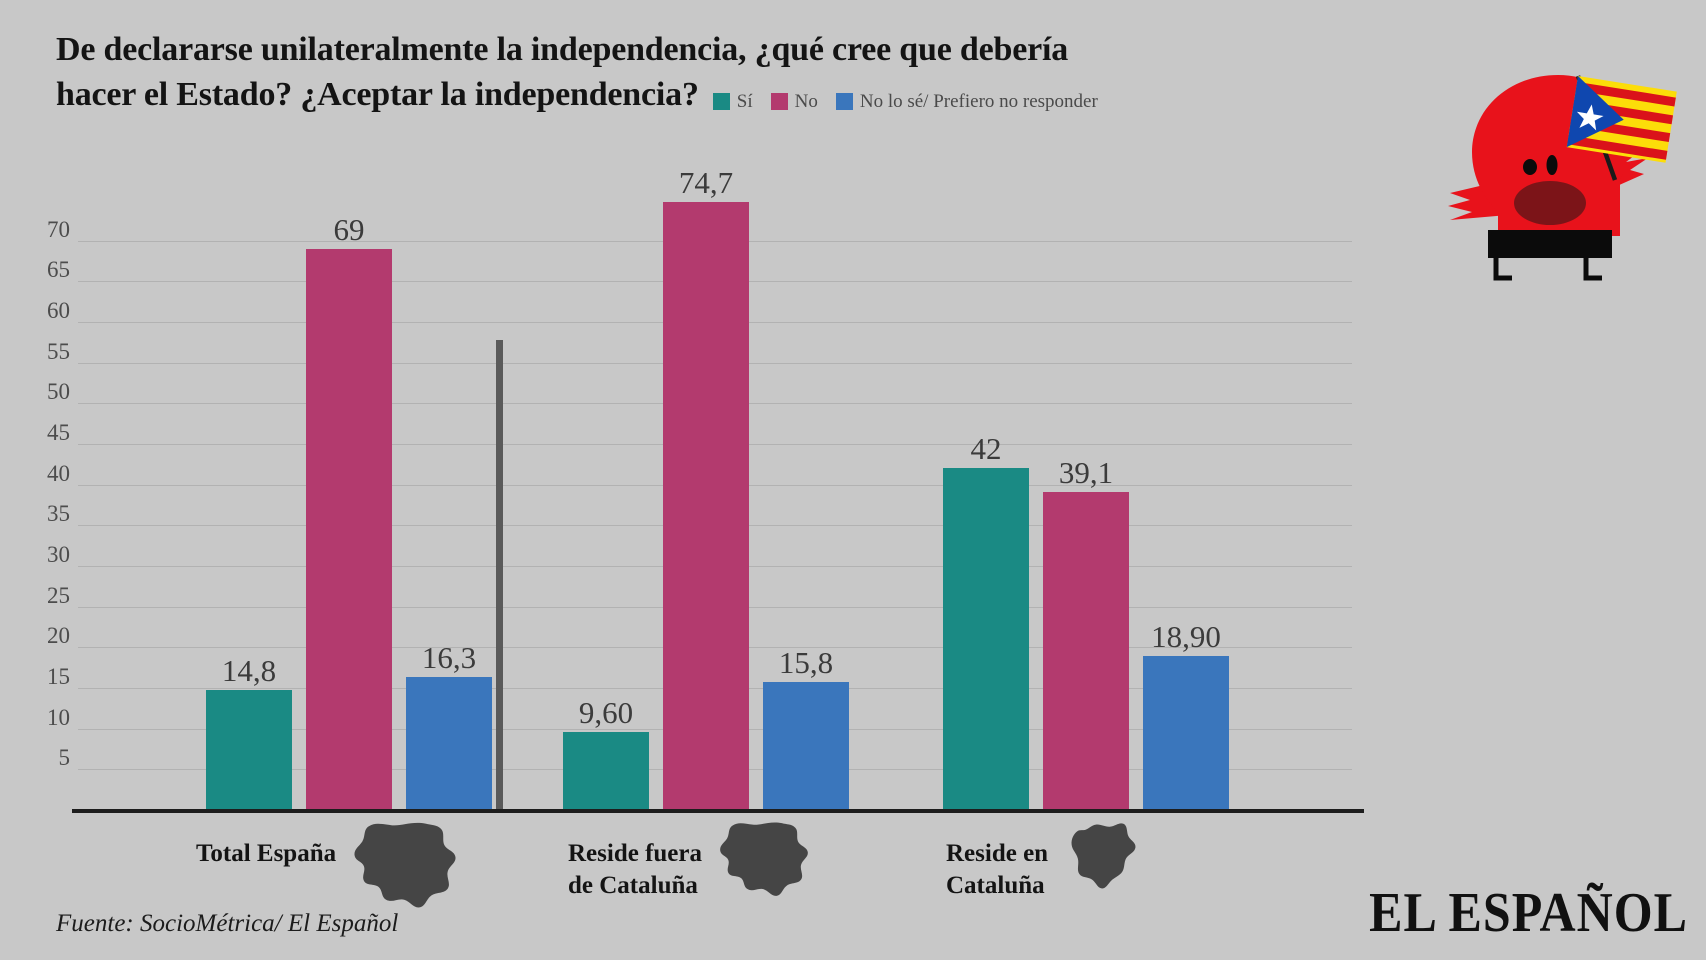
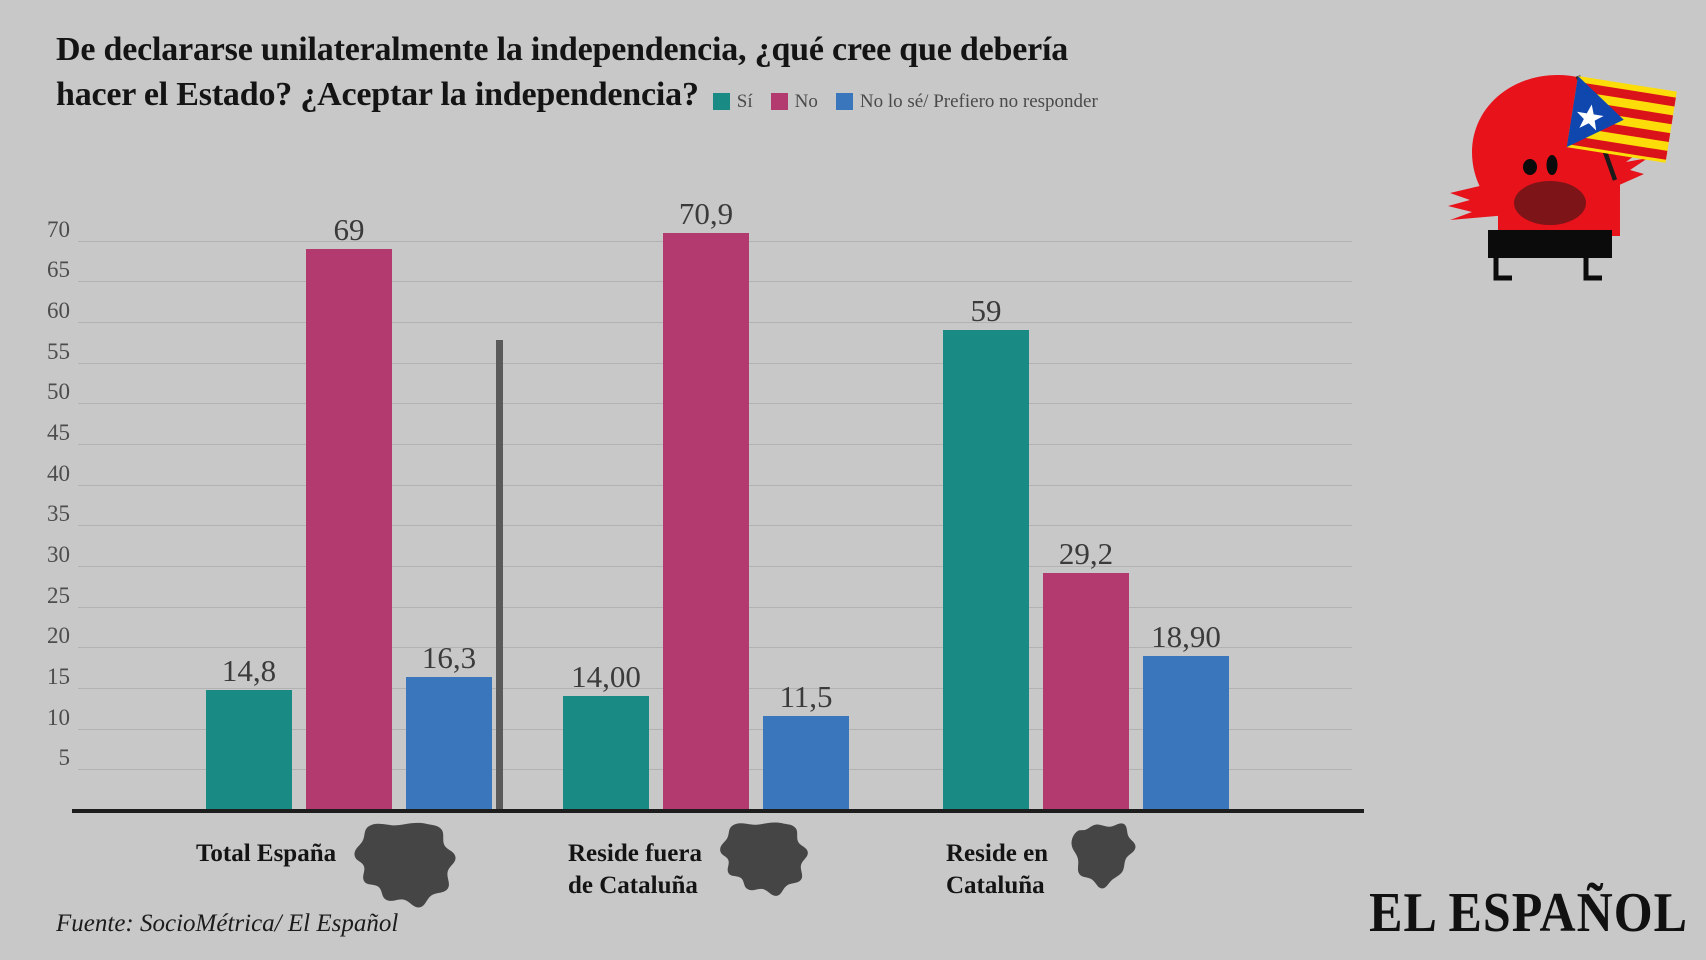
Sí/Reside fuera de Cataluña: 9,60 -> 14,00
No/Reside fuera de Cataluña: 74,7 -> 70,9
No lo sé/ Prefiero no responder/Reside fuera de Cataluña: 15,8 -> 11,5
Sí/Reside en Cataluña: 42 -> 59
No/Reside en Cataluña: 39,1 -> 29,2
